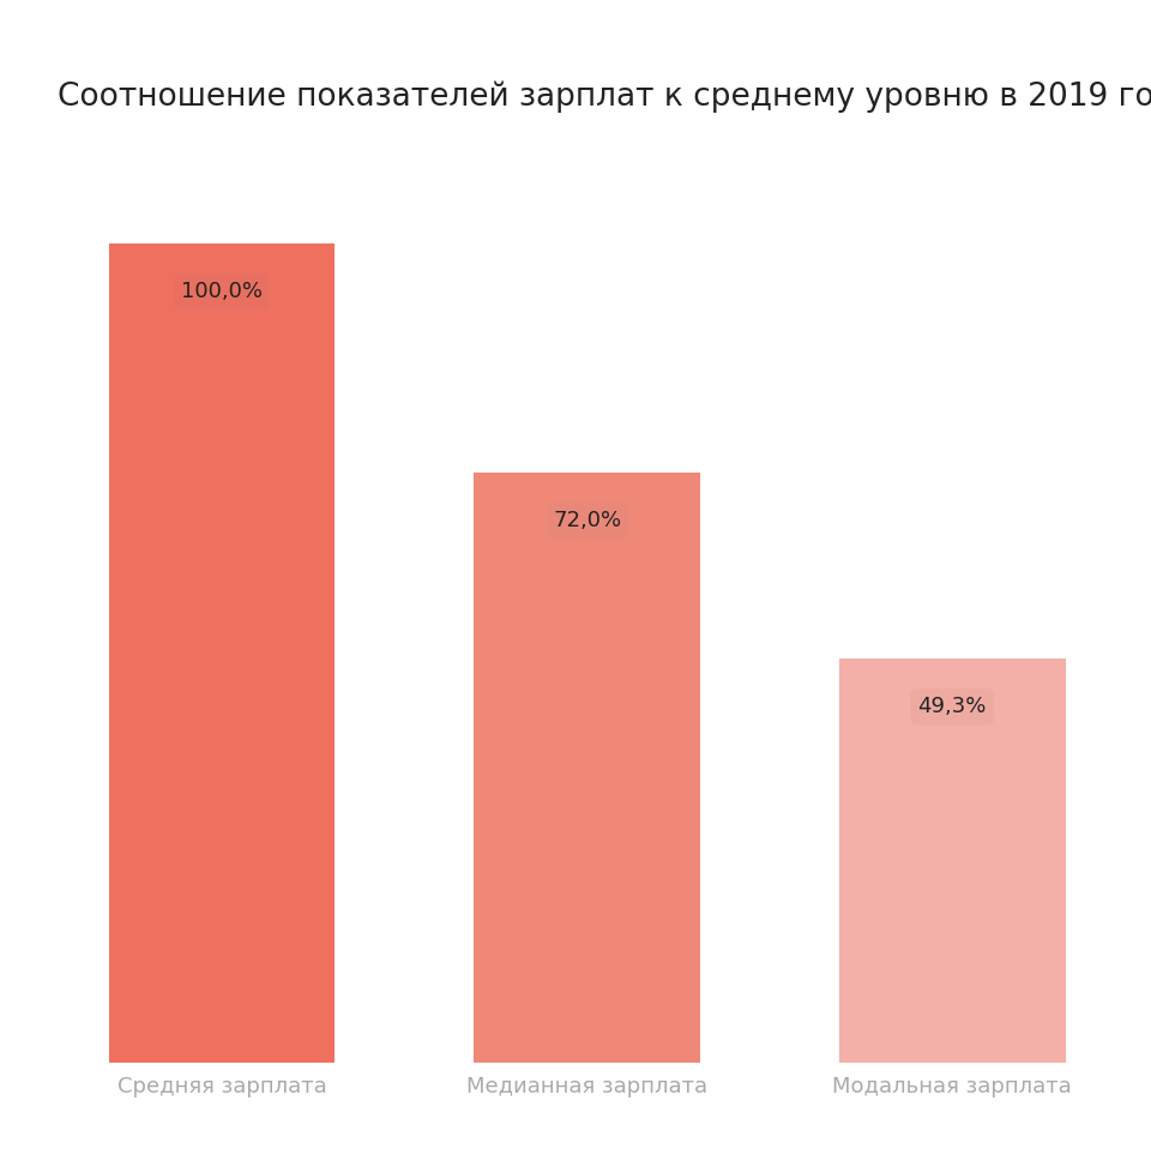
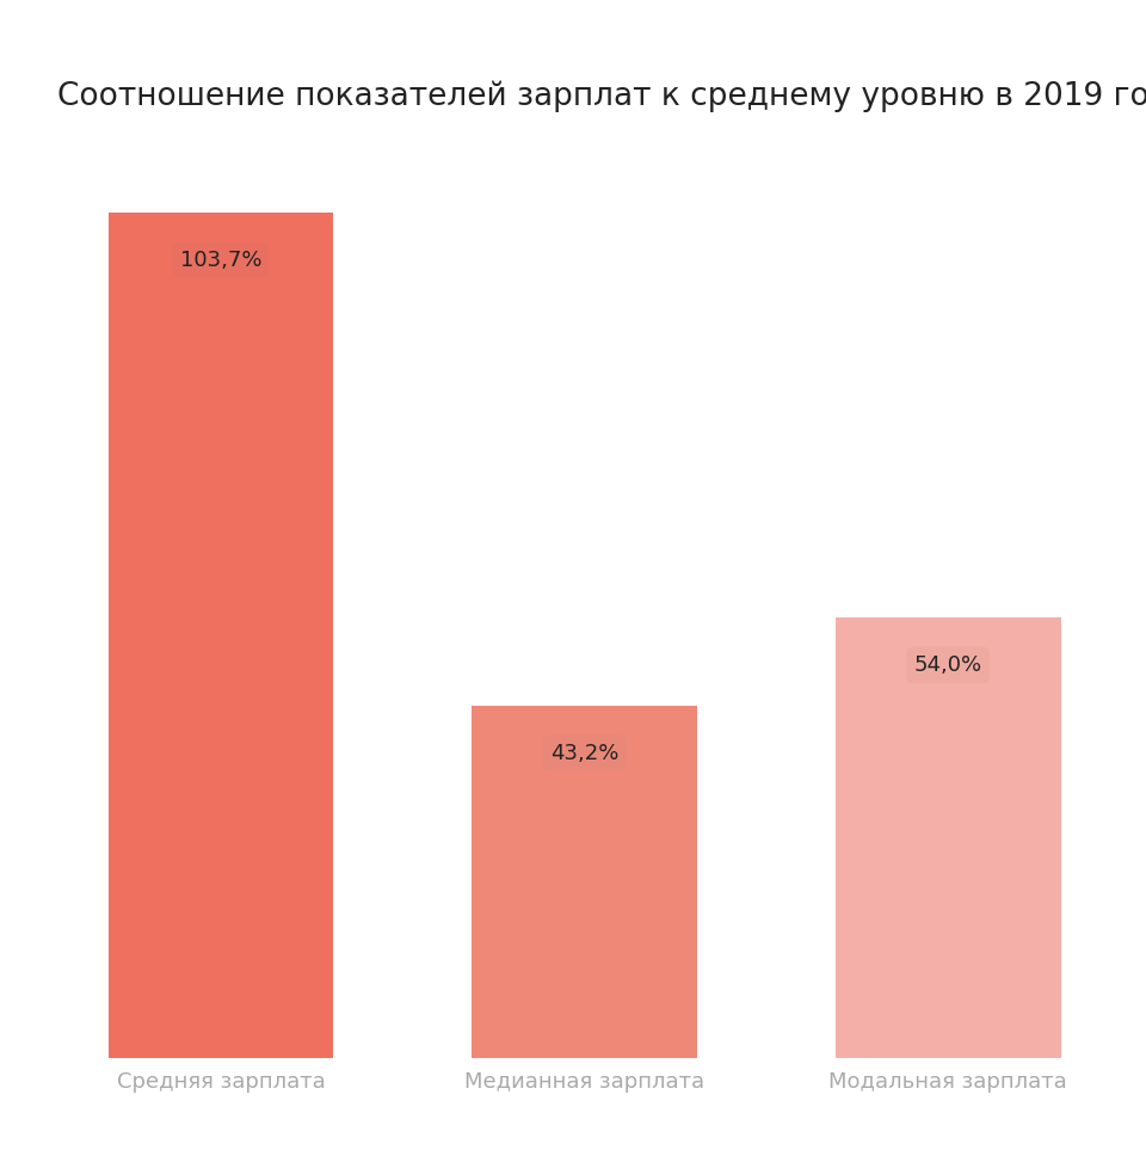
Средняя зарплата: 100,0% -> 103,7%
Медианная зарплата: 72,0% -> 43,2%
Модальная зарплата: 49,3% -> 54,0%
